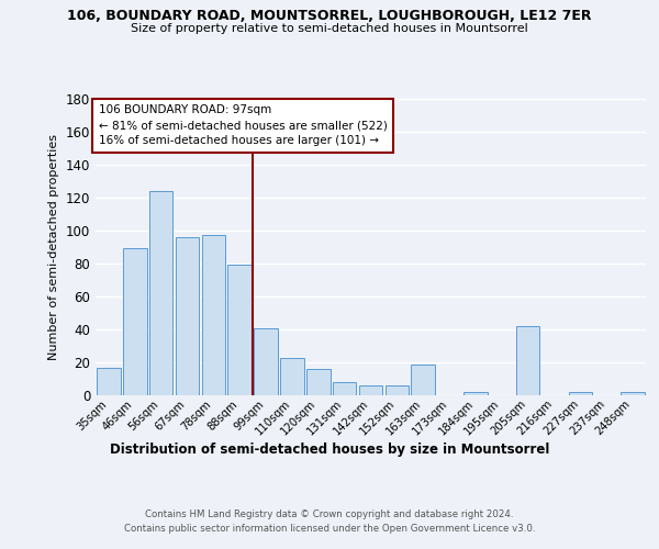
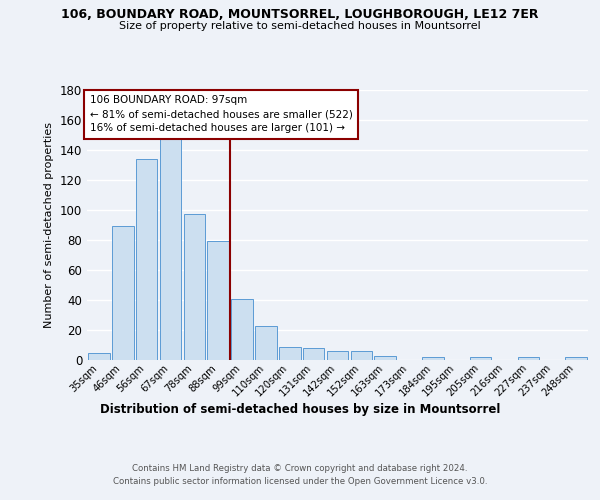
35sqm: 17 -> 5
56sqm: 124 -> 134
67sqm: 96 -> 147
120sqm: 16 -> 9
163sqm: 19 -> 3
205sqm: 42 -> 2
